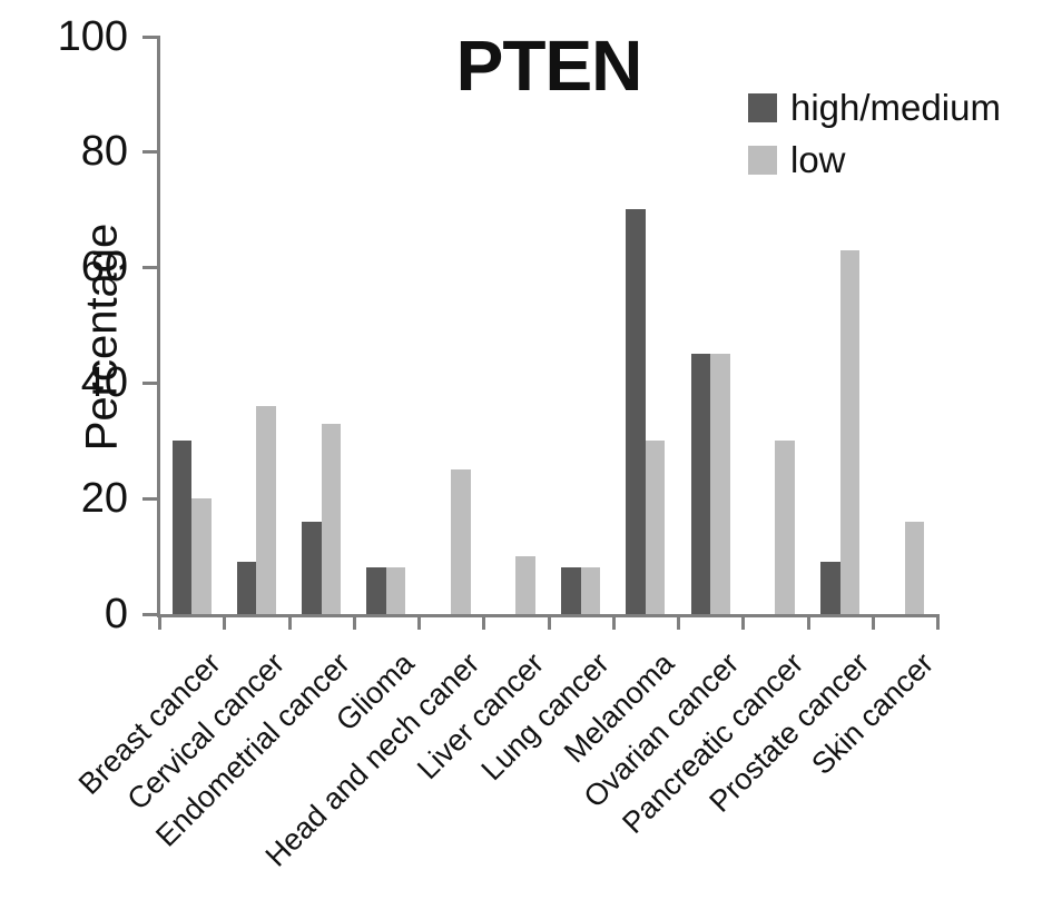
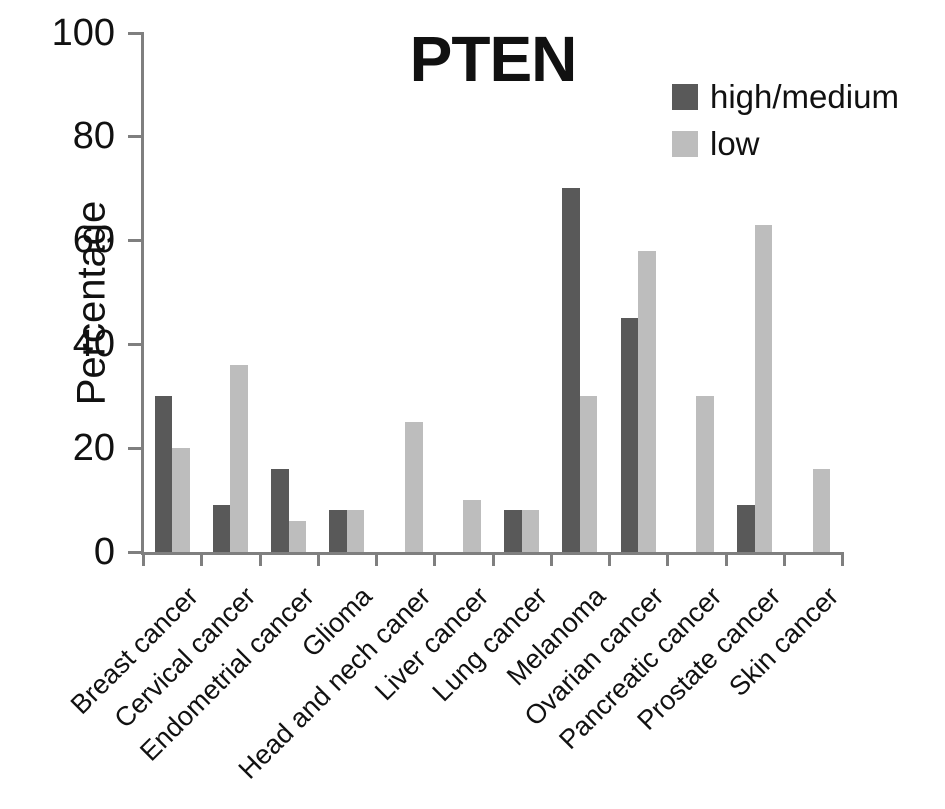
low/Endometrial cancer: 33 -> 6
low/Ovarian cancer: 45 -> 58
